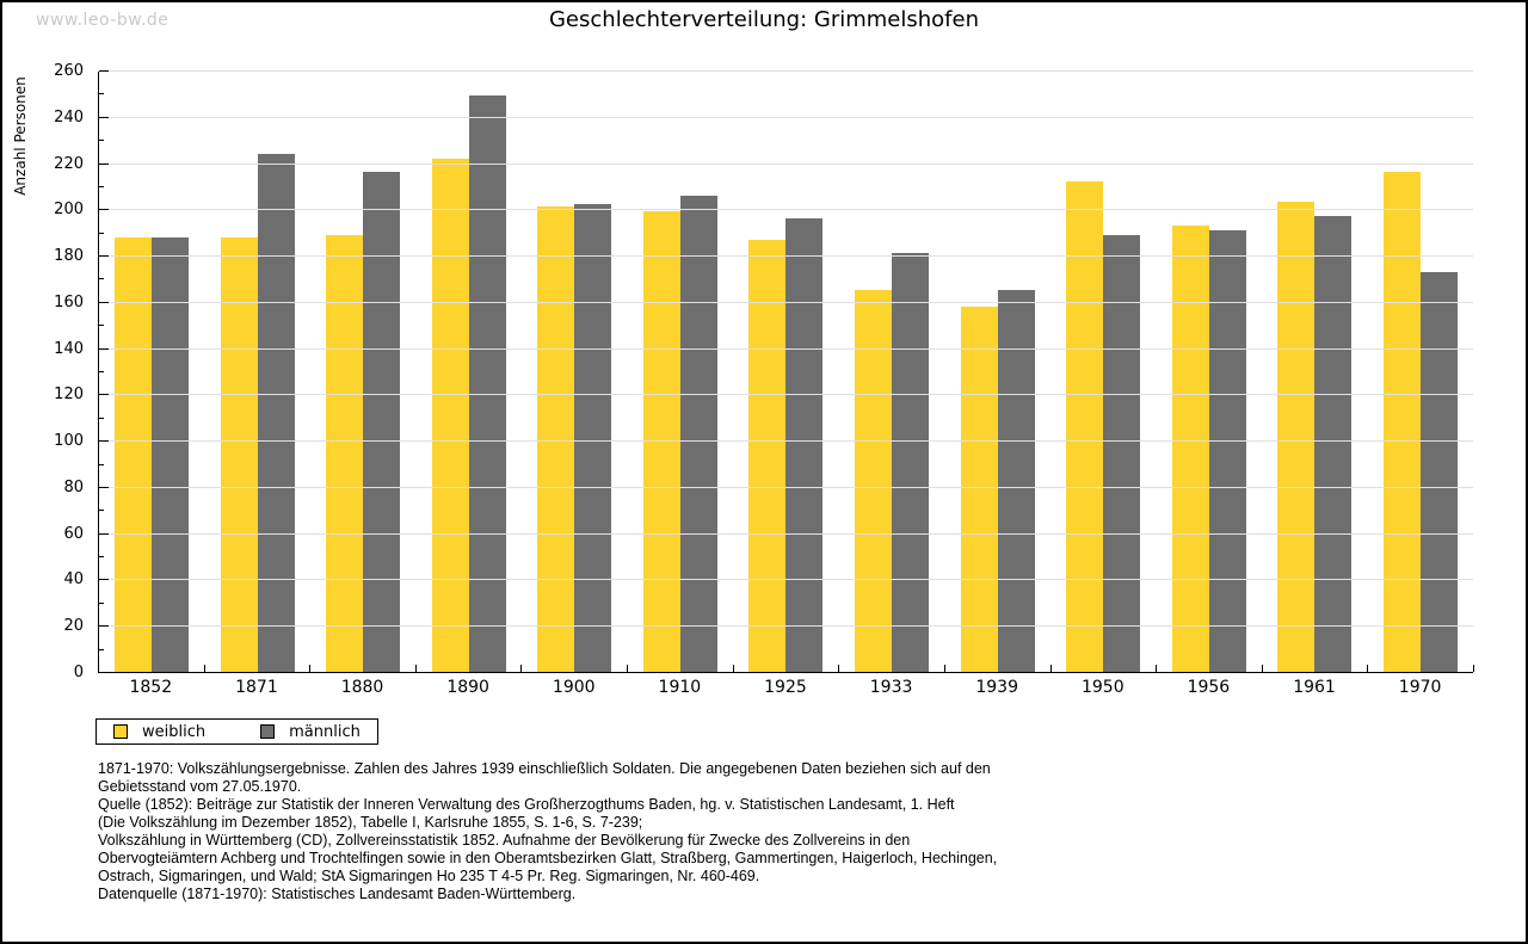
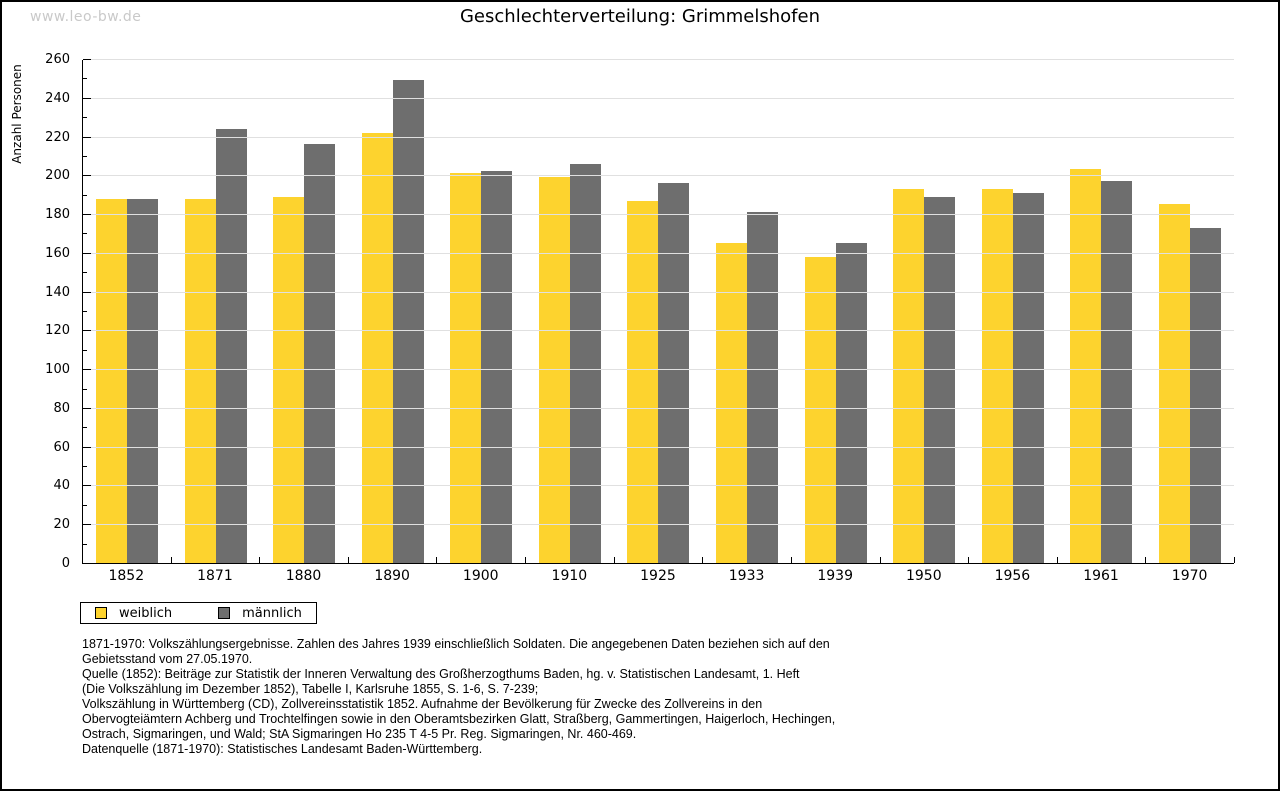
weiblich/1950: 212 -> 193
weiblich/1970: 216 -> 185
